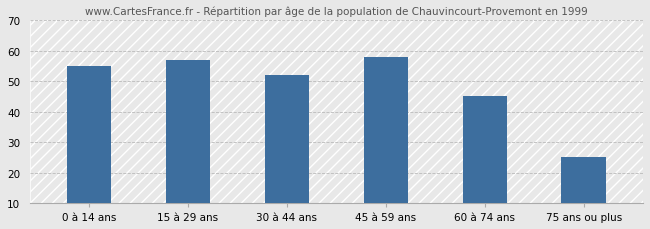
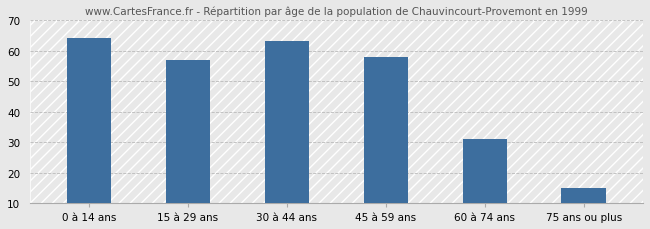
0 à 14 ans: 55 -> 64
30 à 44 ans: 52 -> 63
60 à 74 ans: 45 -> 31
75 ans ou plus: 25 -> 15
